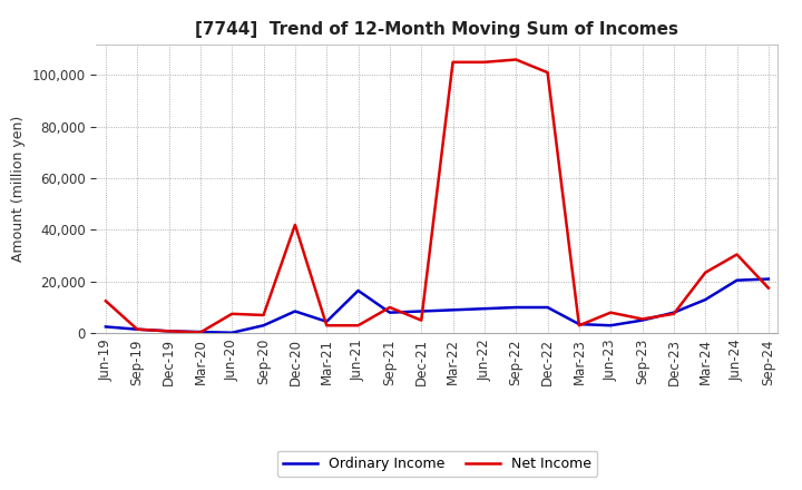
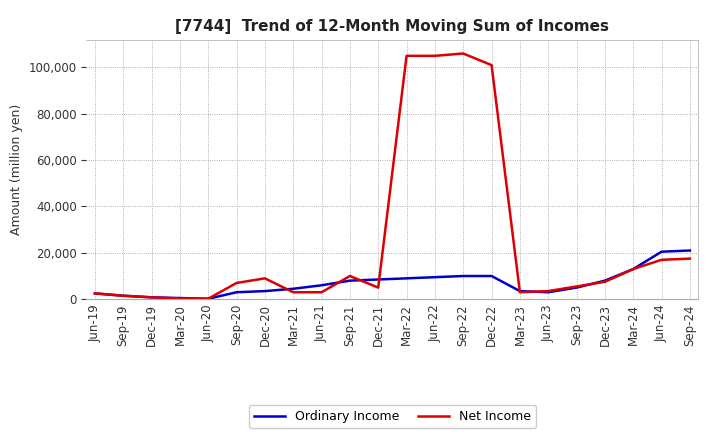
Net Income/Jun-19: 12,500 -> 2,500
Net Income/Jun-20: 7,500 -> 200
Ordinary Income/Dec-20: 8,500 -> 3,500
Net Income/Dec-20: 42,000 -> 9,000
Ordinary Income/Jun-21: 16,500 -> 6,000
Net Income/Jun-23: 8,000 -> 3,500
Net Income/Mar-24: 23,500 -> 13,000
Net Income/Jun-24: 30,500 -> 17,000
